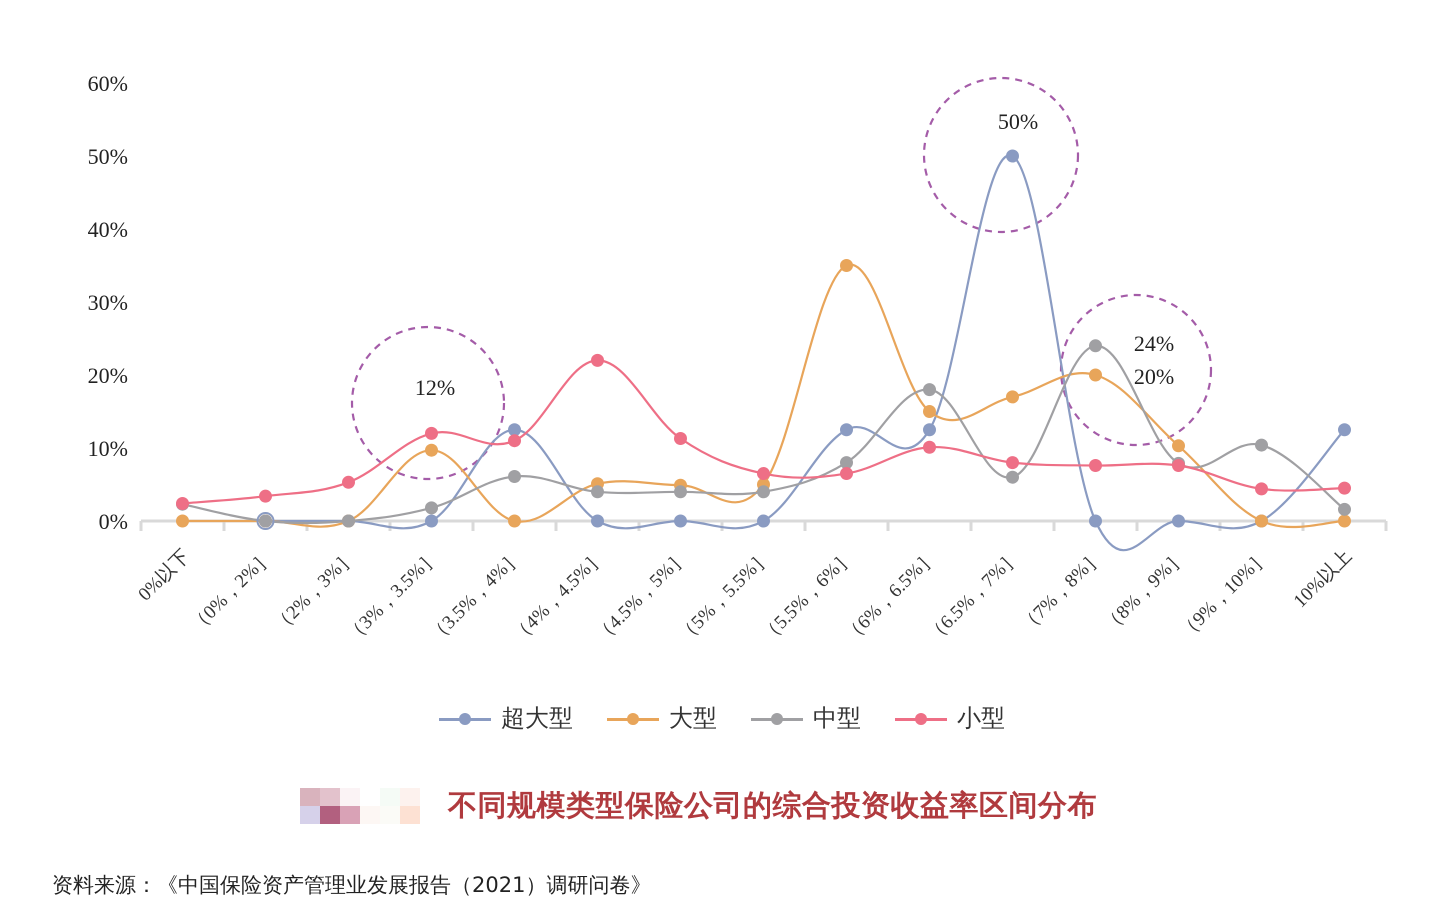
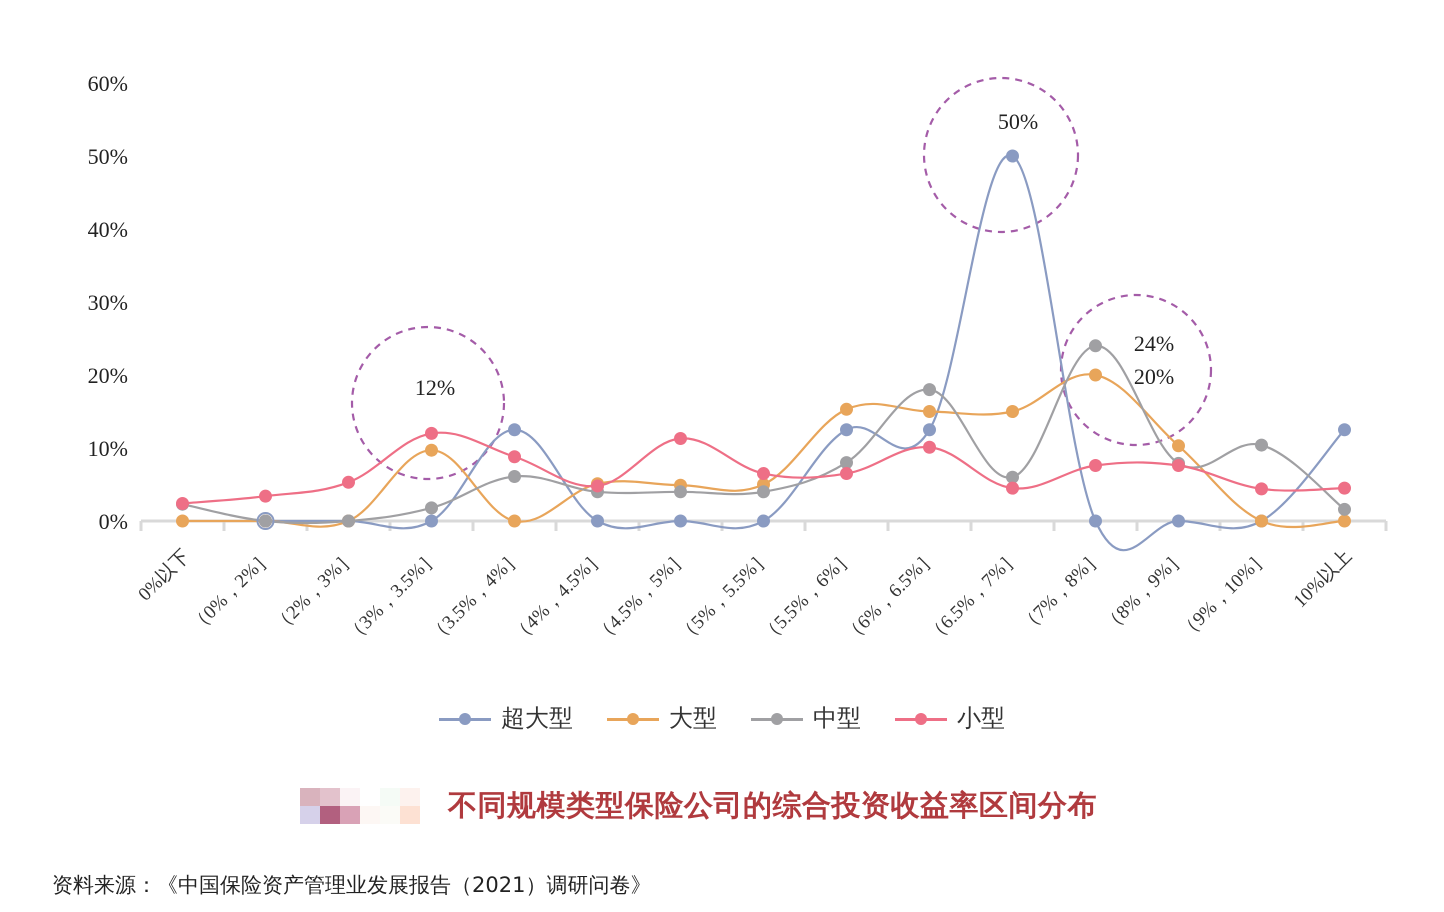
小型/（3.5%，4%］: 11% -> 9%
小型/（4%，4.5%］: 22% -> 5%
大型/（5.5%，6%］: 35% -> 15%
大型/（6.5%，7%］: 17% -> 15%
小型/（6.5%，7%］: 8% -> 4%
